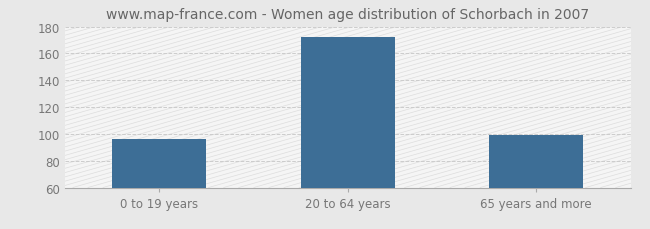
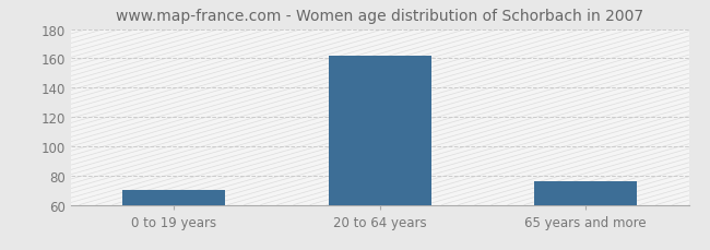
0 to 19 years: 96 -> 70
20 to 64 years: 172 -> 162
65 years and more: 99 -> 76
